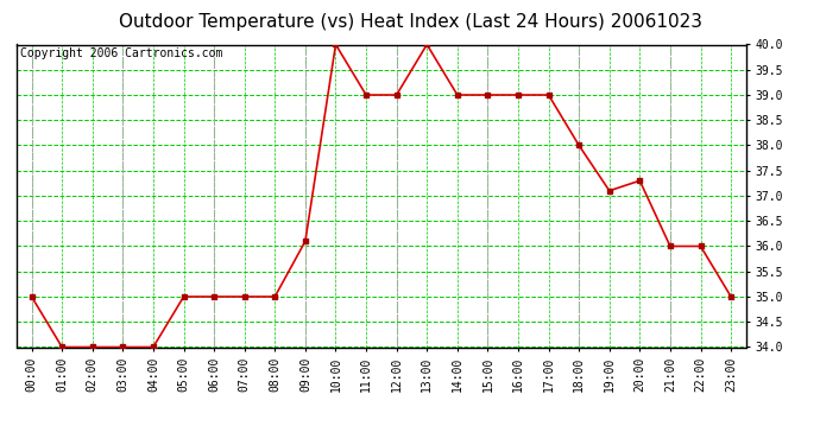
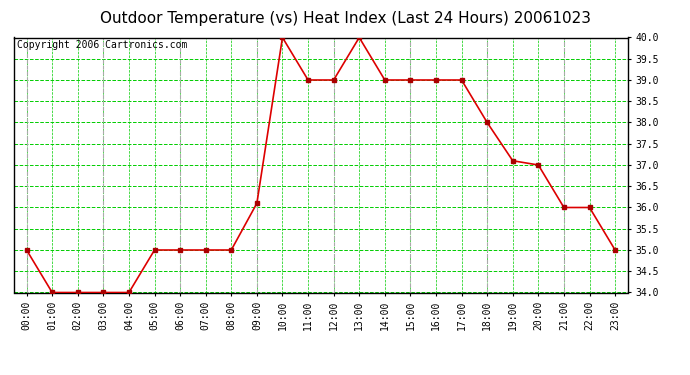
20:00: 37.3 -> 37.0
